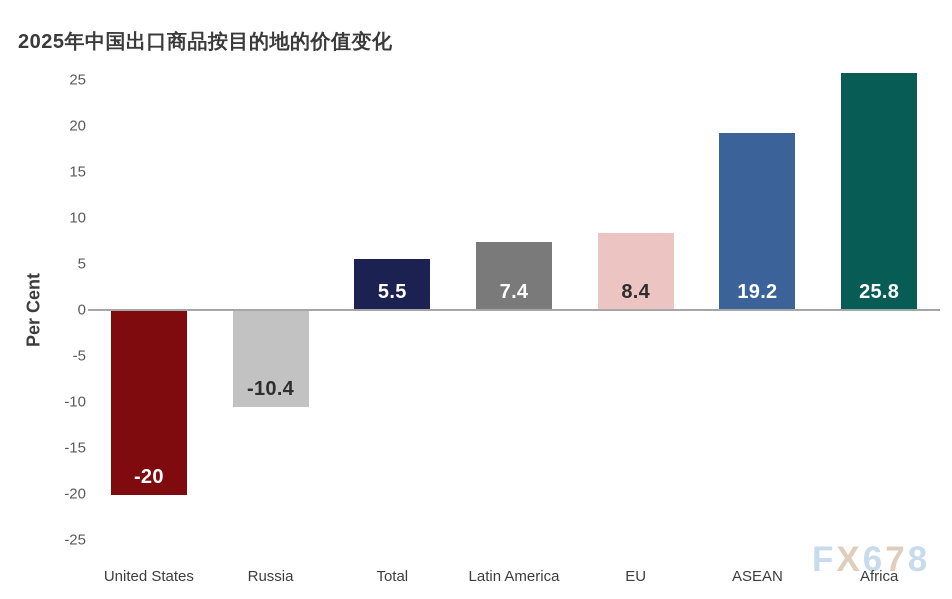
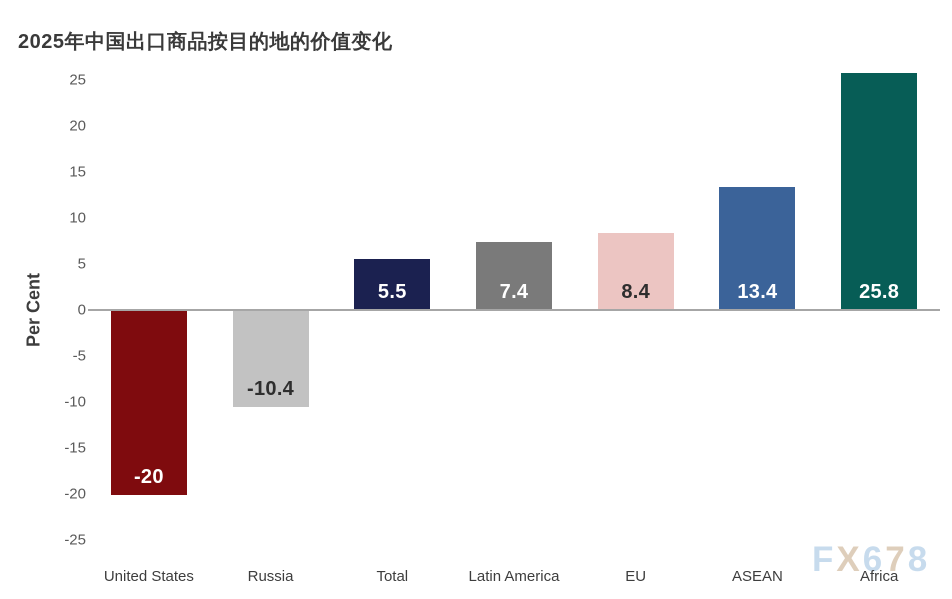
ASEAN: 19.2 -> 13.4
